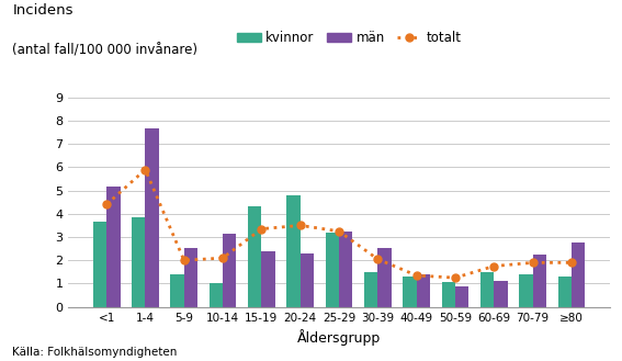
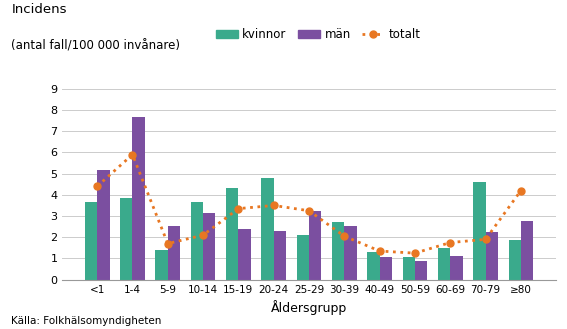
totalt/5-9: 2.00 -> 1.70
kvinnor/10-14: 1.00 -> 3.65
kvinnor/25-29: 3.20 -> 2.10
kvinnor/30-39: 1.50 -> 2.70
män/40-49: 1.40 -> 1.05
kvinnor/70-79: 1.40 -> 4.60
kvinnor/≥80: 1.30 -> 1.85
totalt/≥80: 1.90 -> 4.20
